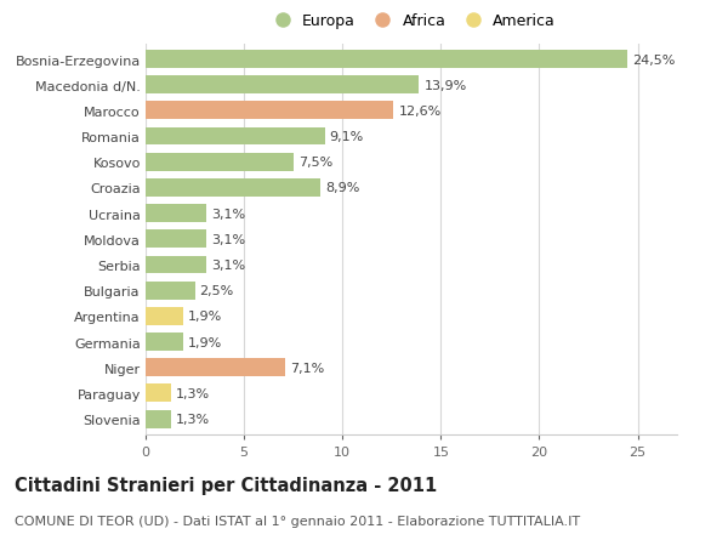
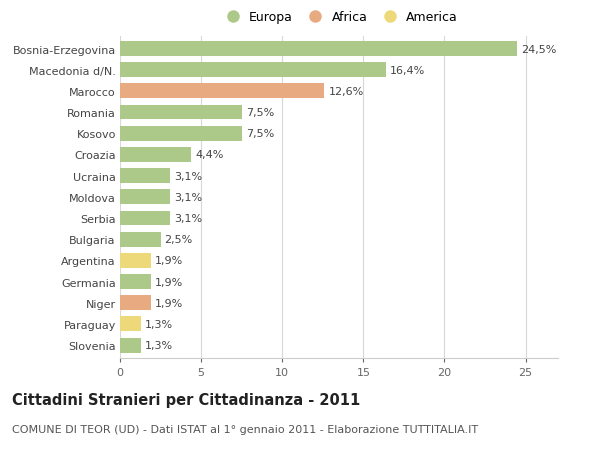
Macedonia d/N.: 13,9% -> 16,4%
Romania: 9,1% -> 7,5%
Croazia: 8,9% -> 4,4%
Niger: 7,1% -> 1,9%
